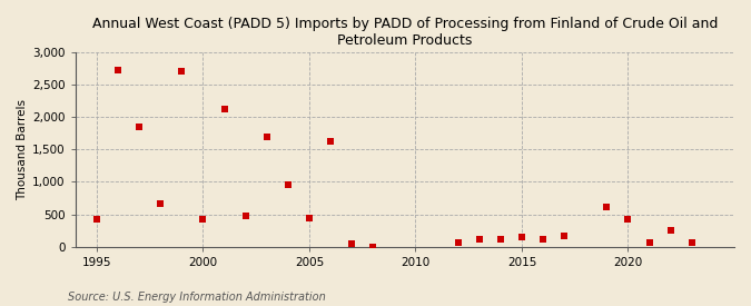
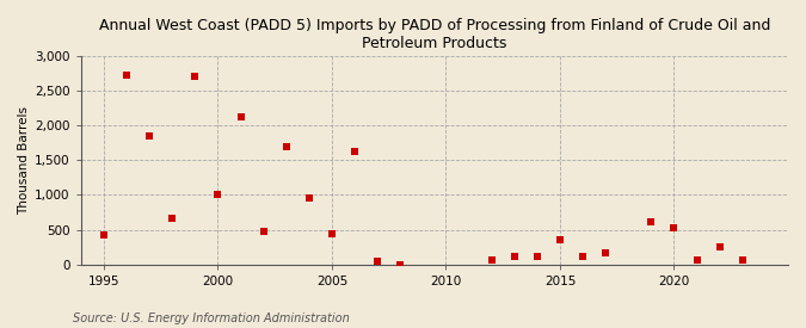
2000: 420 -> 1,000
2015: 150 -> 360
2020: 420 -> 520
